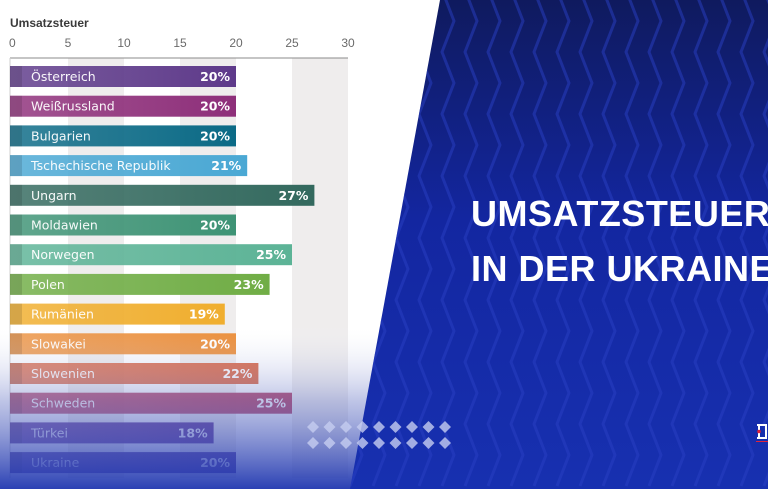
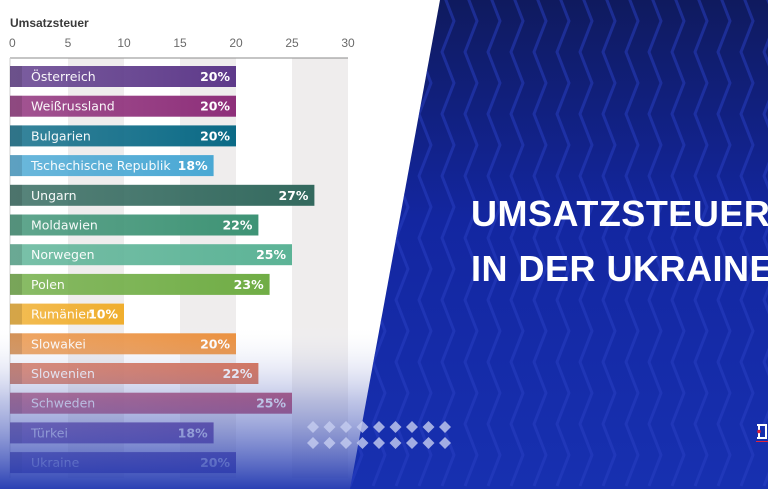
Tschechische Republik: 21% -> 18%
Moldawien: 20% -> 22%
Rumänien: 19% -> 10%
